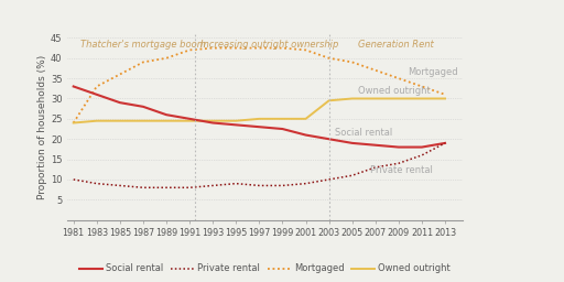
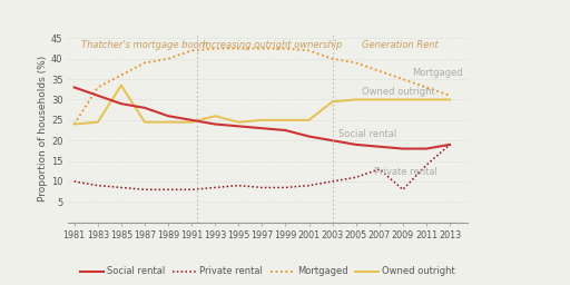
Owned outright/1985: 24.5 -> 33.5
Owned outright/1993: 24.5 -> 26.0
Private rental/2009: 14.0 -> 8.0
Private rental/2011: 16.0 -> 14.0
